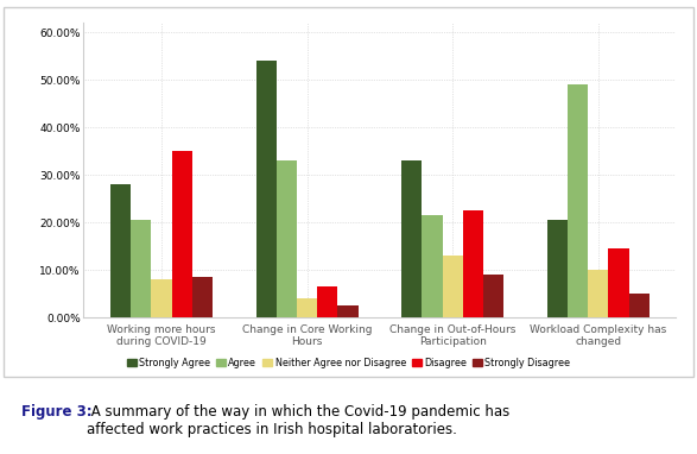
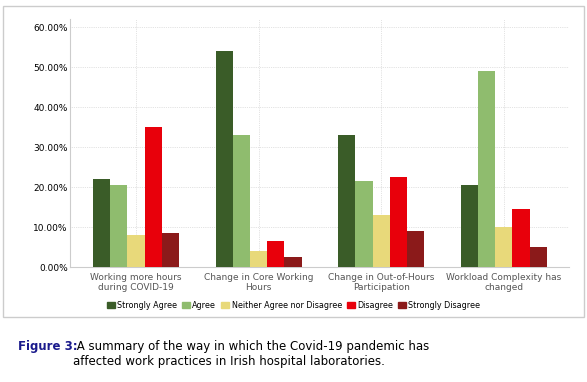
Strongly Agree/Working more hours during COVID-19: 28.0% -> 22.0%
